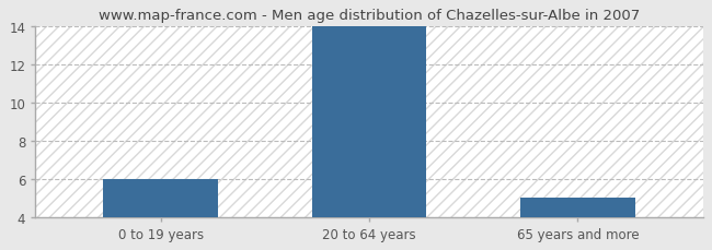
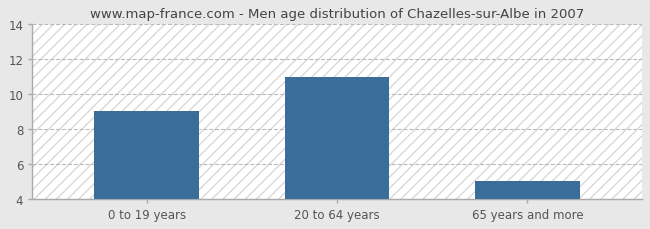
0 to 19 years: 6 -> 9
20 to 64 years: 14 -> 11
